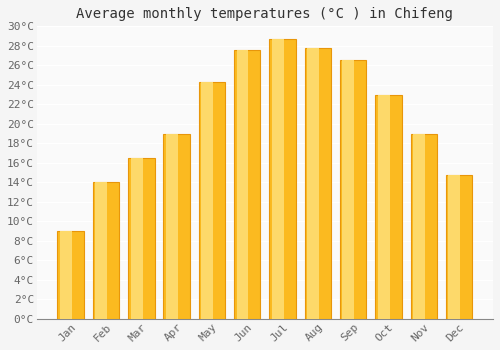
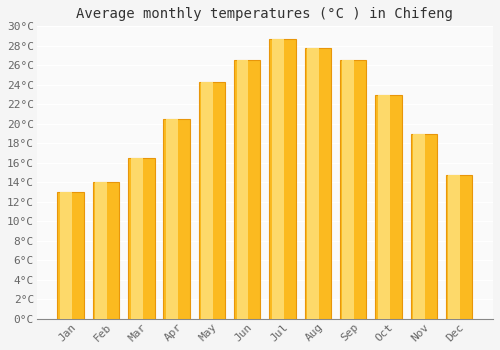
Jan: 9.0°C -> 13.0°C
Apr: 19.0°C -> 20.5°C
Jun: 27.6°C -> 26.5°C
